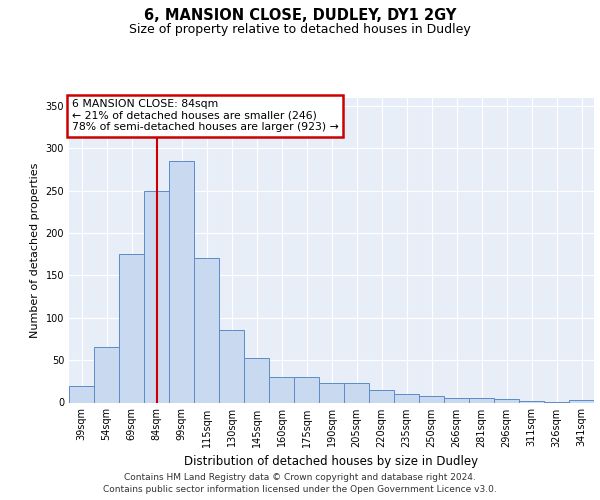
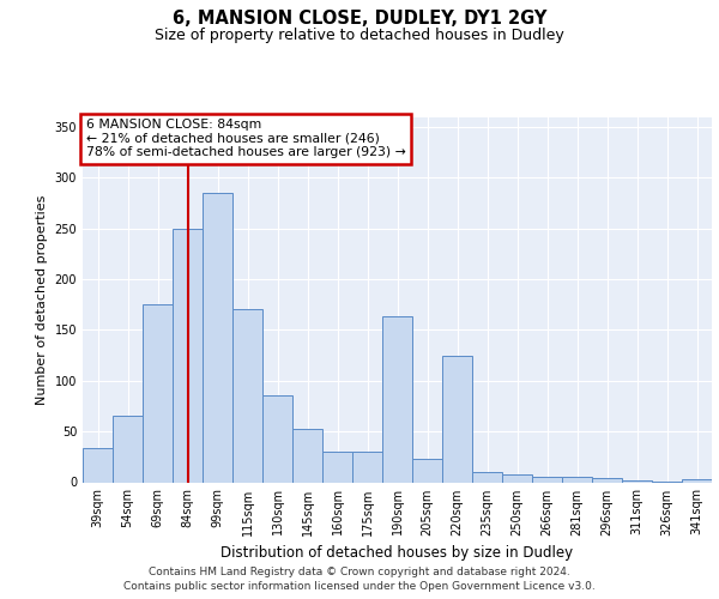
39sqm: 20 -> 34
190sqm: 23 -> 164
220sqm: 15 -> 124
